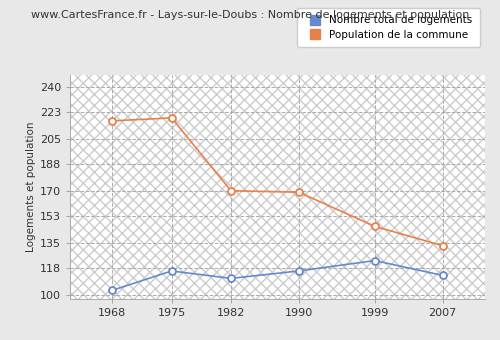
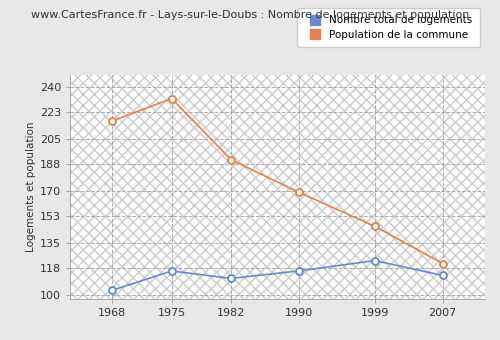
Population de la commune/1975: 219 -> 232
Population de la commune/1982: 170 -> 191
Population de la commune/2007: 133 -> 121
